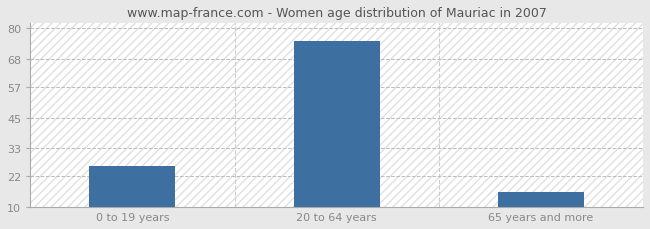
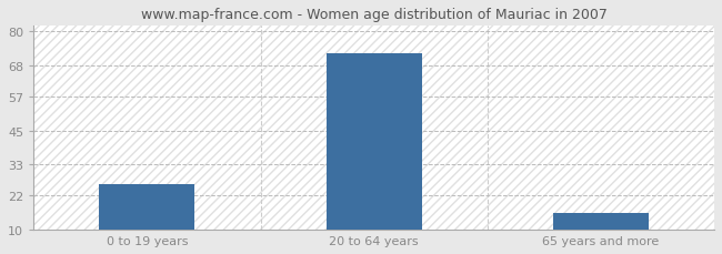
20 to 64 years: 75 -> 72
